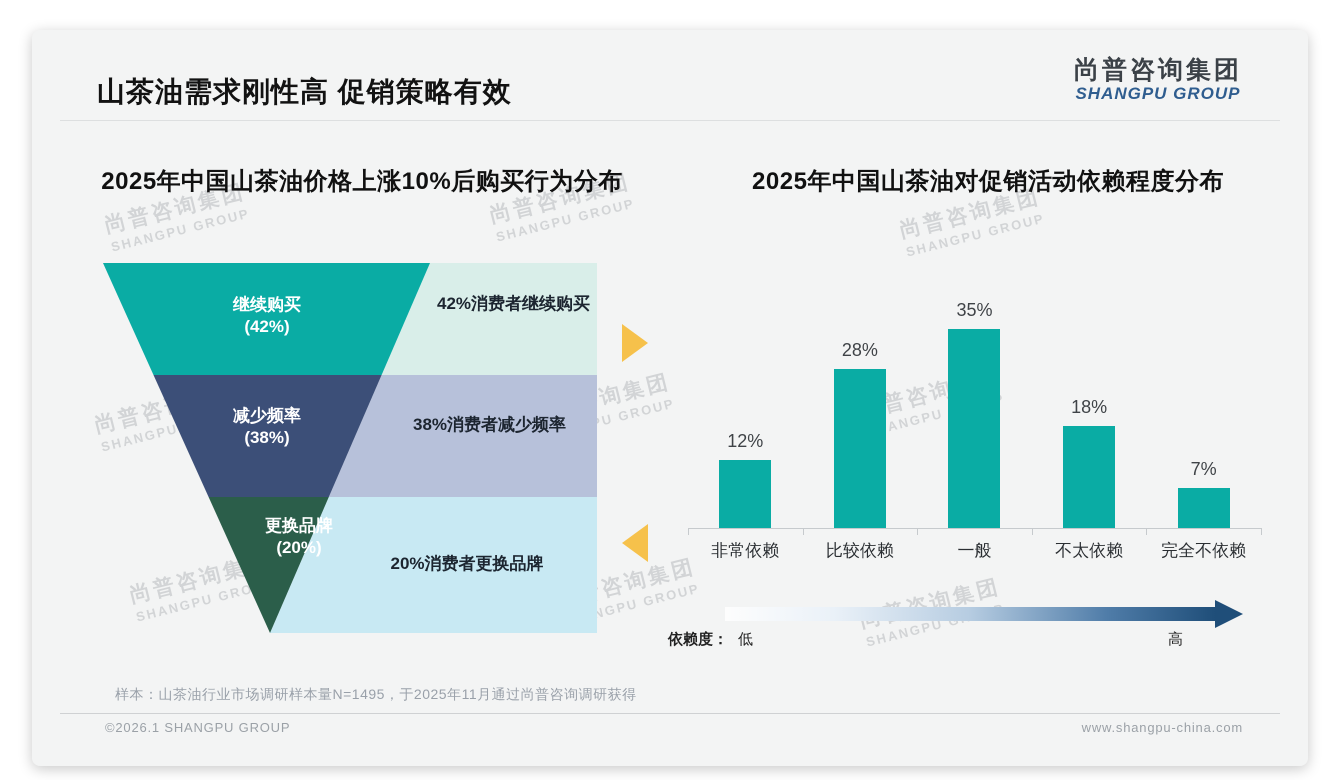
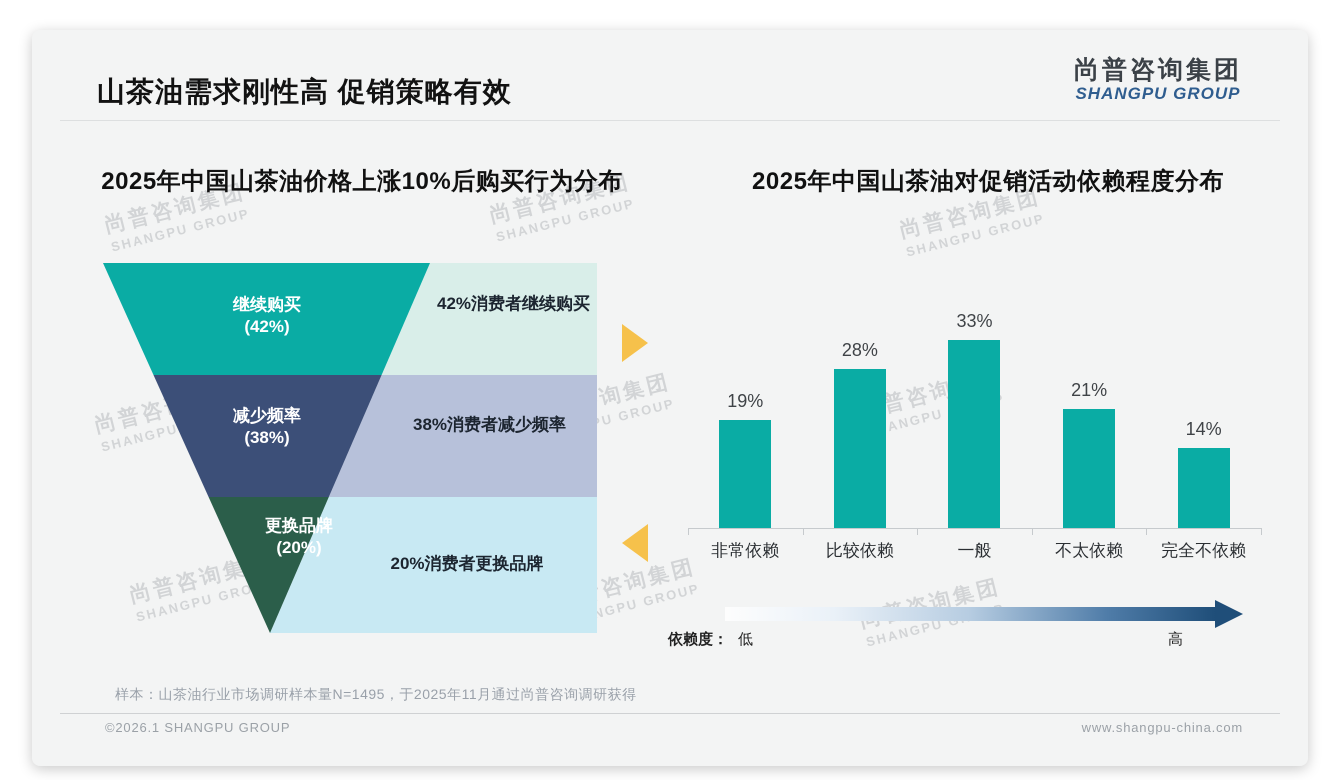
2025年中国山茶油对促销活动依赖程度分布/非常依赖: 12% -> 19%
2025年中国山茶油对促销活动依赖程度分布/一般: 35% -> 33%
2025年中国山茶油对促销活动依赖程度分布/不太依赖: 18% -> 21%
2025年中国山茶油对促销活动依赖程度分布/完全不依赖: 7% -> 14%
